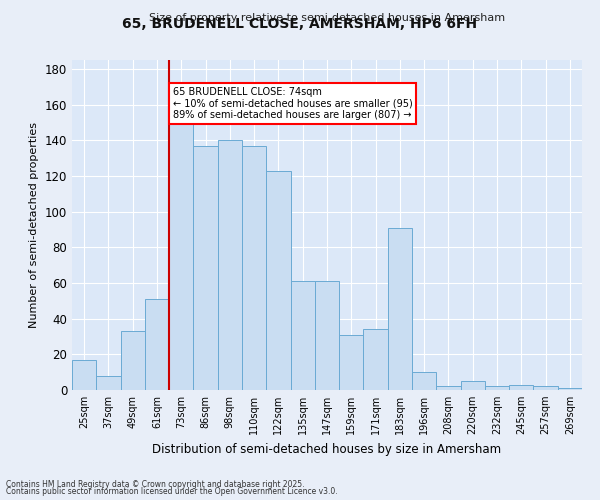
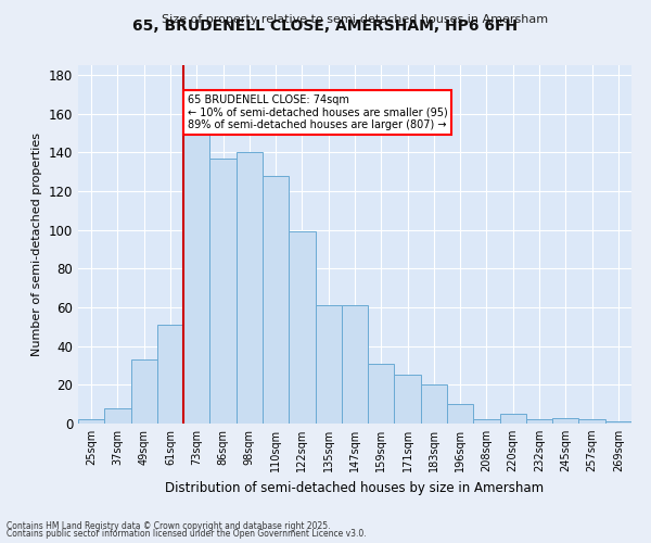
25sqm: 17 -> 2
110sqm: 137 -> 128
122sqm: 123 -> 99
171sqm: 34 -> 25
183sqm: 91 -> 20
